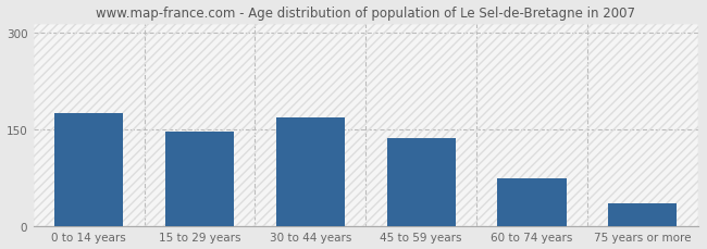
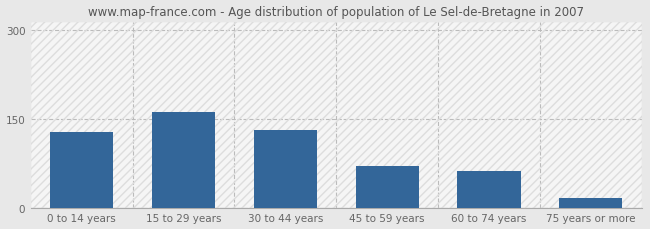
0 to 14 years: 175 -> 128
15 to 29 years: 147 -> 162
30 to 44 years: 168 -> 132
45 to 59 years: 137 -> 70
60 to 74 years: 75 -> 62
75 years or more: 35 -> 16
